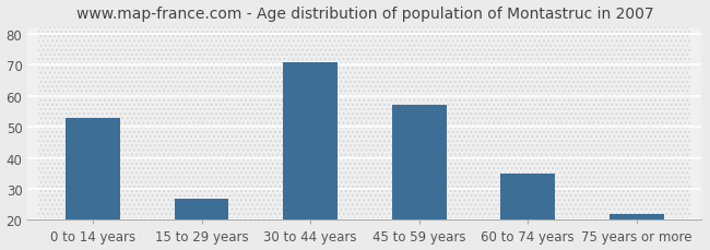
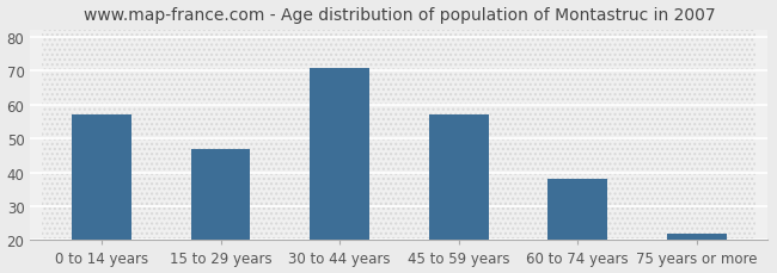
0 to 14 years: 53 -> 57
15 to 29 years: 27 -> 47
60 to 74 years: 35 -> 38
